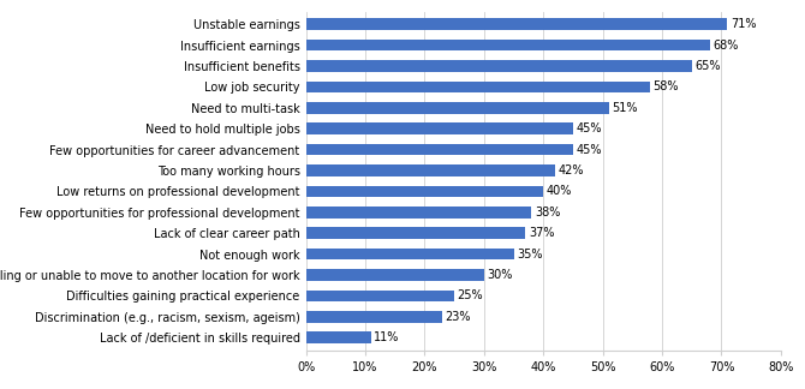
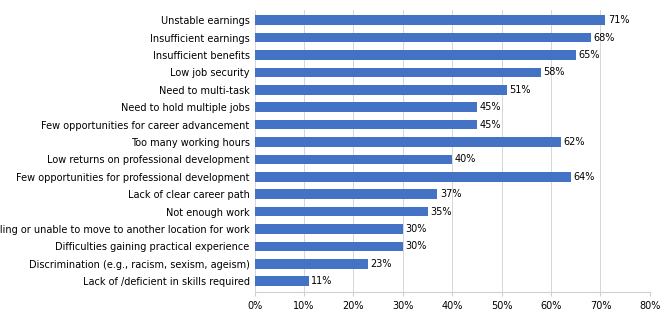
Too many working hours: 42% -> 62%
Few opportunities for professional development: 38% -> 64%
Difficulties gaining practical experience: 25% -> 30%
